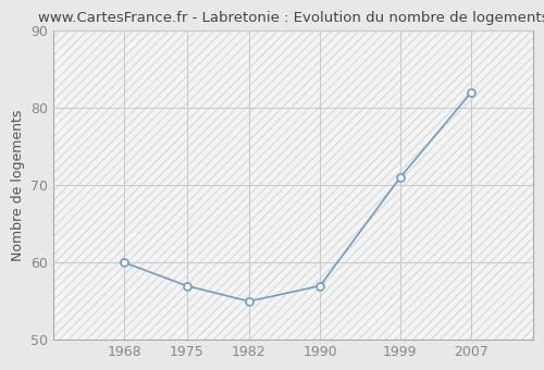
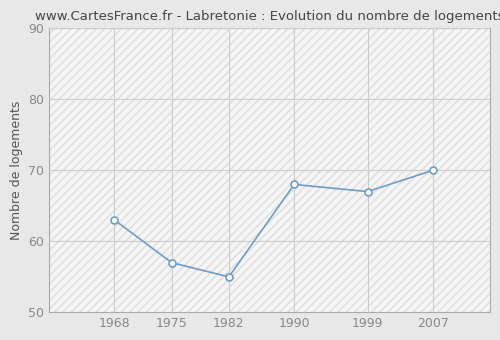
1968: 60 -> 63
1990: 57 -> 68
1999: 71 -> 67
2007: 82 -> 70
